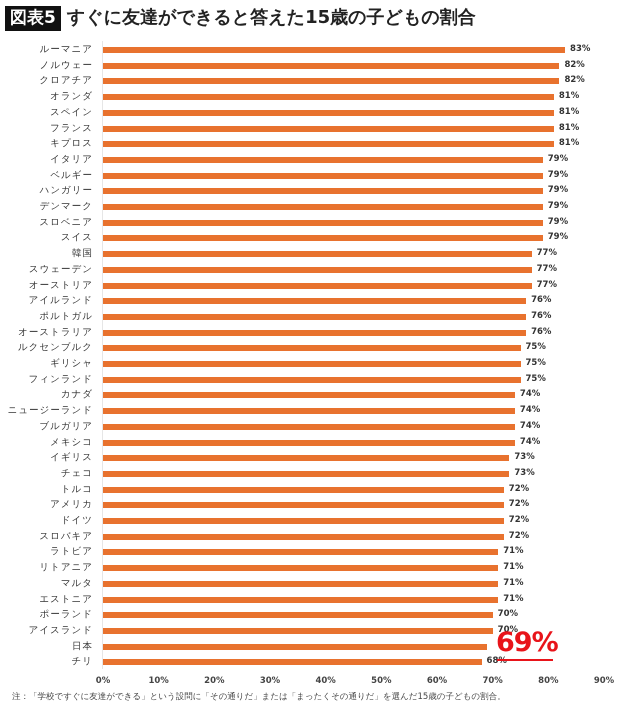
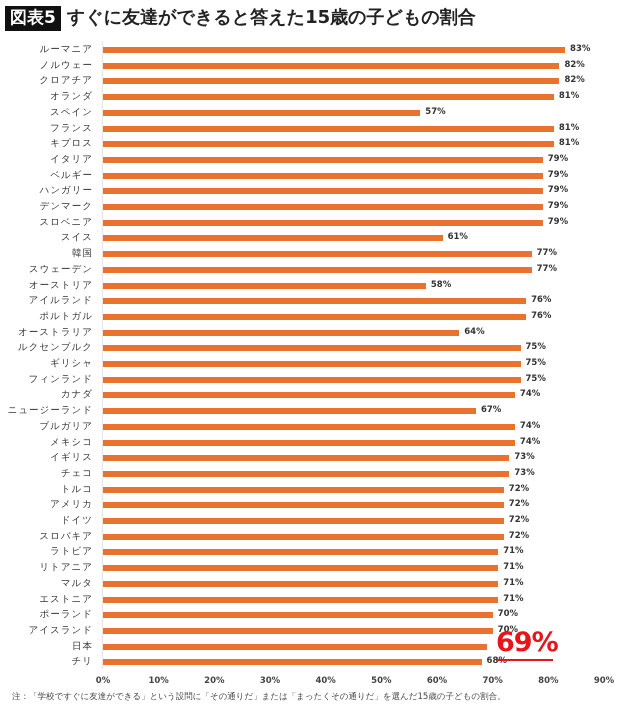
スペイン: 81% -> 57%
スイス: 79% -> 61%
オーストリア: 77% -> 58%
オーストラリア: 76% -> 64%
ニュージーランド: 74% -> 67%
